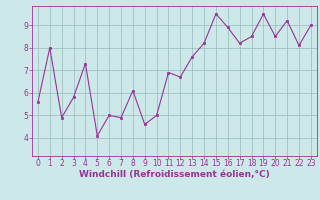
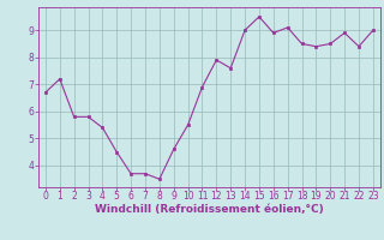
0: 5.6 -> 6.7
1: 8.0 -> 7.2
2: 4.9 -> 5.8
4: 7.3 -> 5.4
5: 4.1 -> 4.5
6: 5.0 -> 3.7
7: 4.9 -> 3.7
8: 6.1 -> 3.5
10: 5.0 -> 5.5
12: 6.7 -> 7.9
14: 8.2 -> 9.0
17: 8.2 -> 9.1
19: 9.5 -> 8.4
21: 9.2 -> 8.9
22: 8.1 -> 8.4
